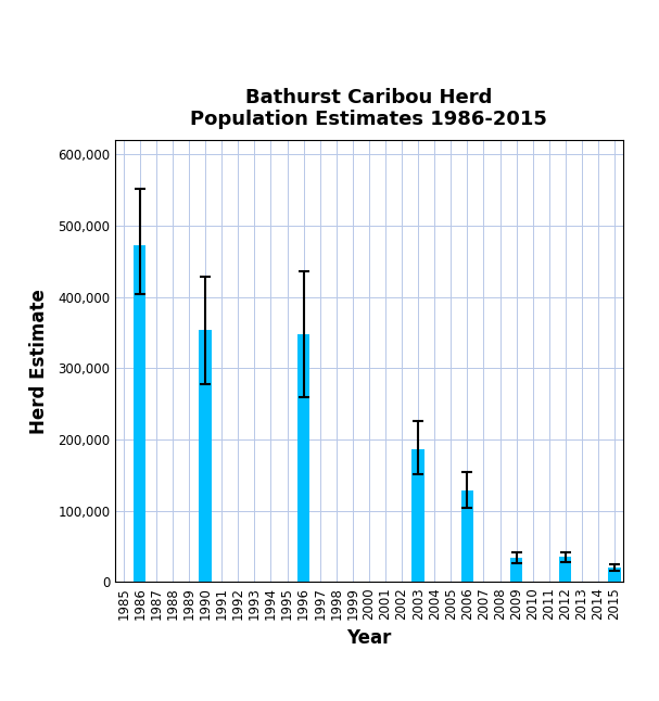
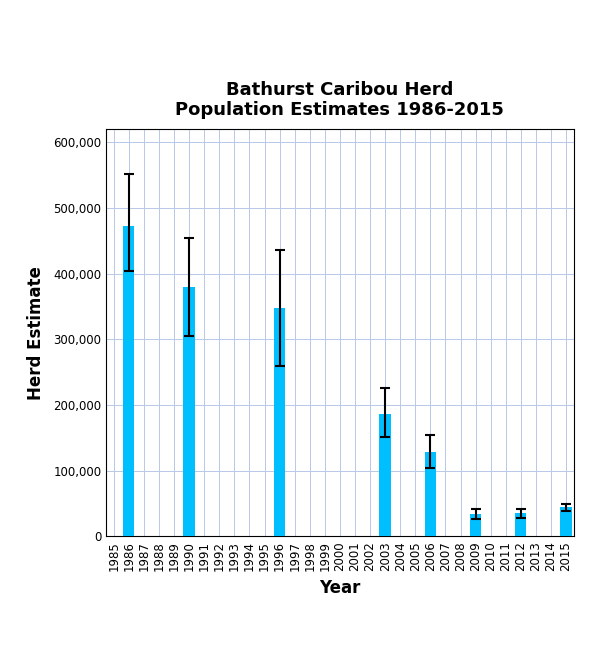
1990: 353,000 -> 380,000
2015: 20,000 -> 44,000
